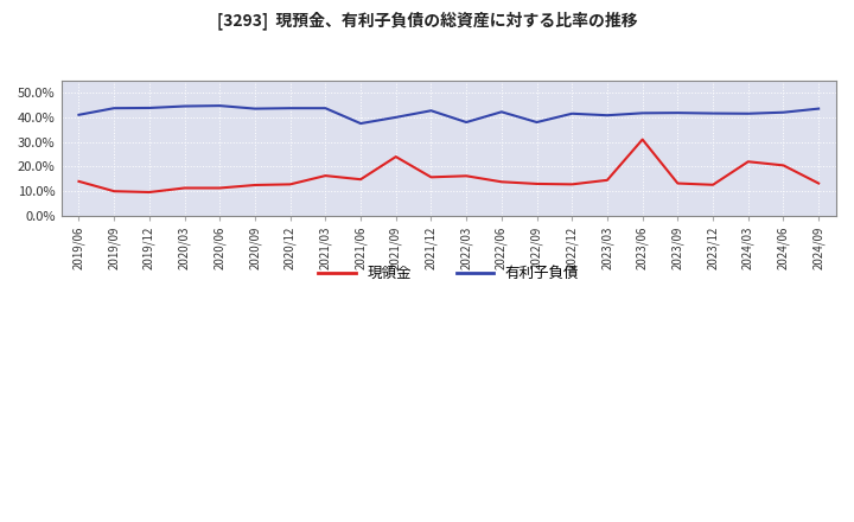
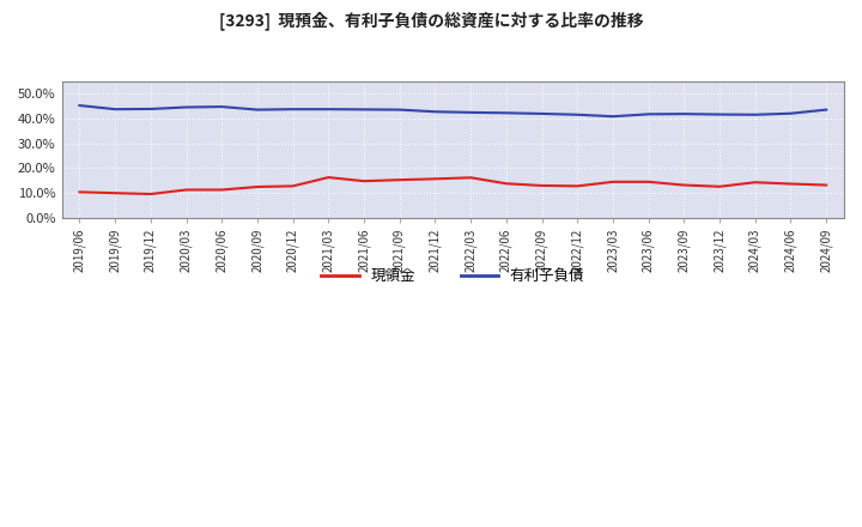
現領金/2019/06: 14.0% -> 10.4%
有利子負債/2019/06: 41.0% -> 45.2%
有利子負債/2021/06: 37.5% -> 43.6%
現領金/2021/09: 24.0% -> 15.3%
有利子負債/2021/09: 40.0% -> 43.5%
有利子負債/2022/03: 38.0% -> 42.4%
有利子負債/2022/09: 38.0% -> 41.9%
現領金/2023/06: 31.0% -> 14.5%
現領金/2024/03: 22.0% -> 14.3%
現領金/2024/06: 20.5% -> 13.7%
